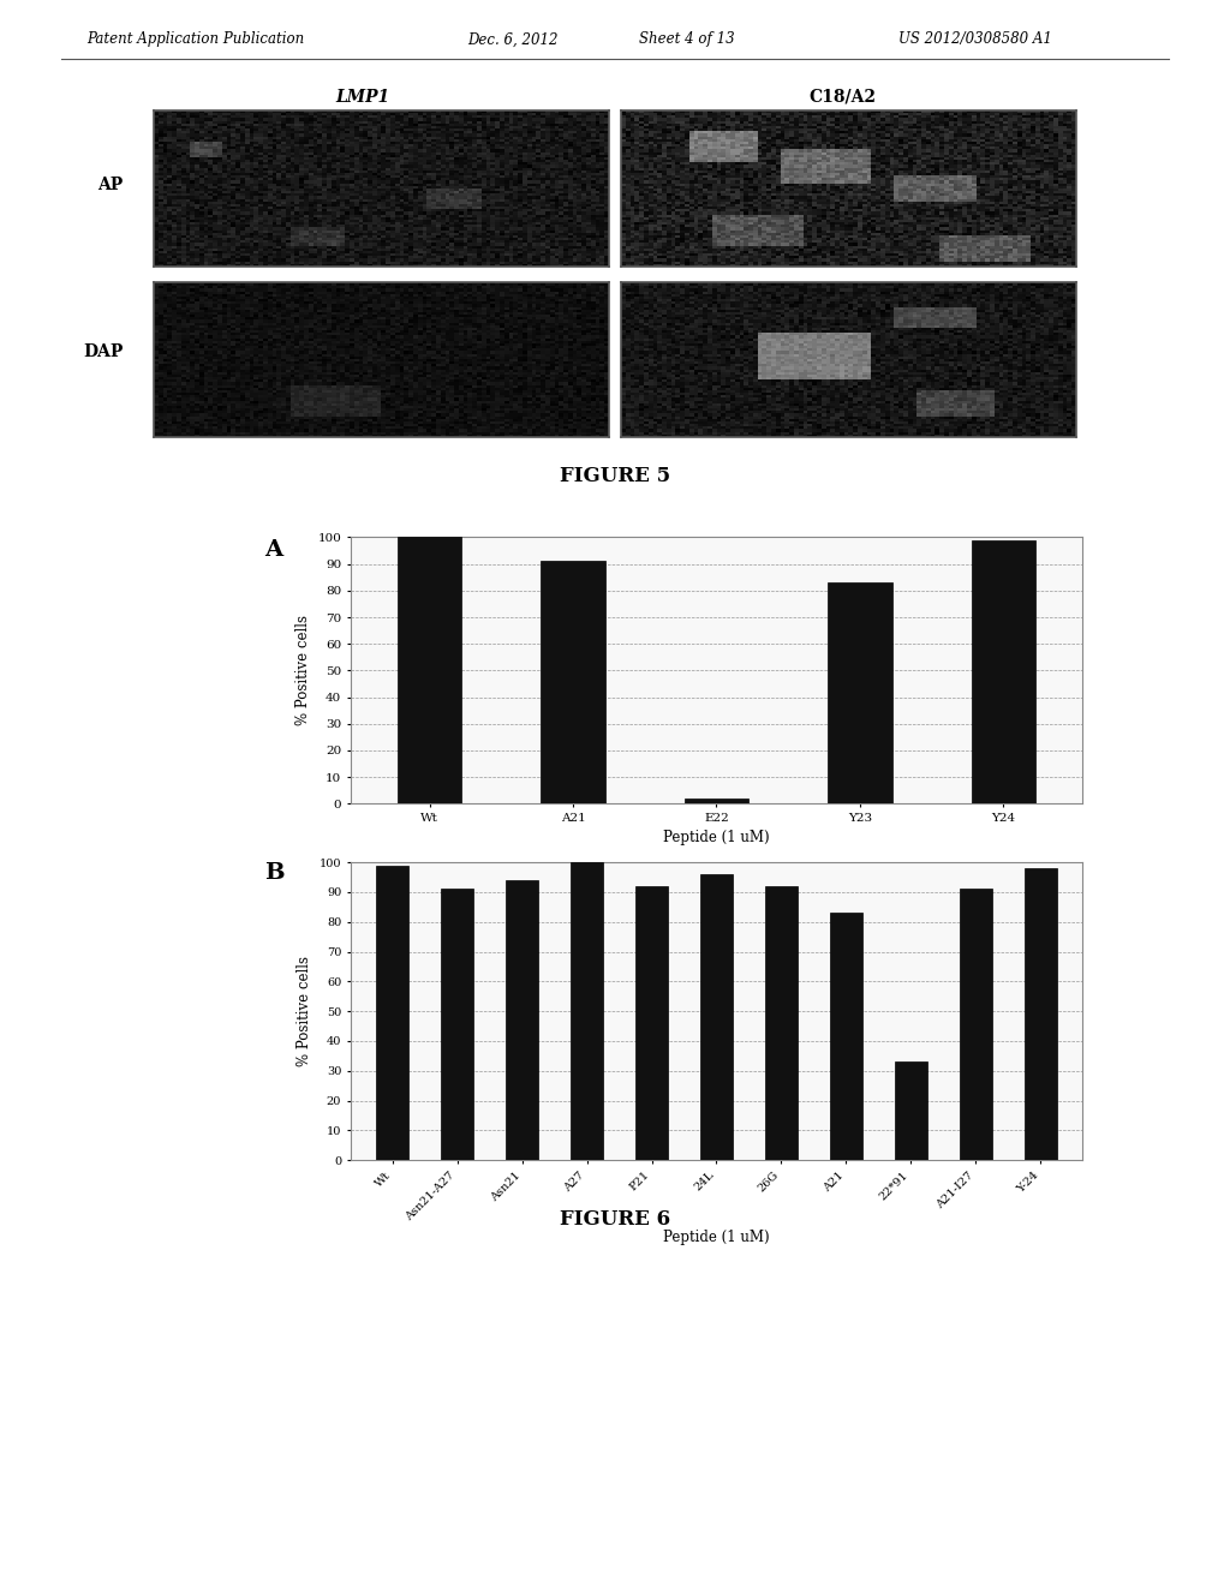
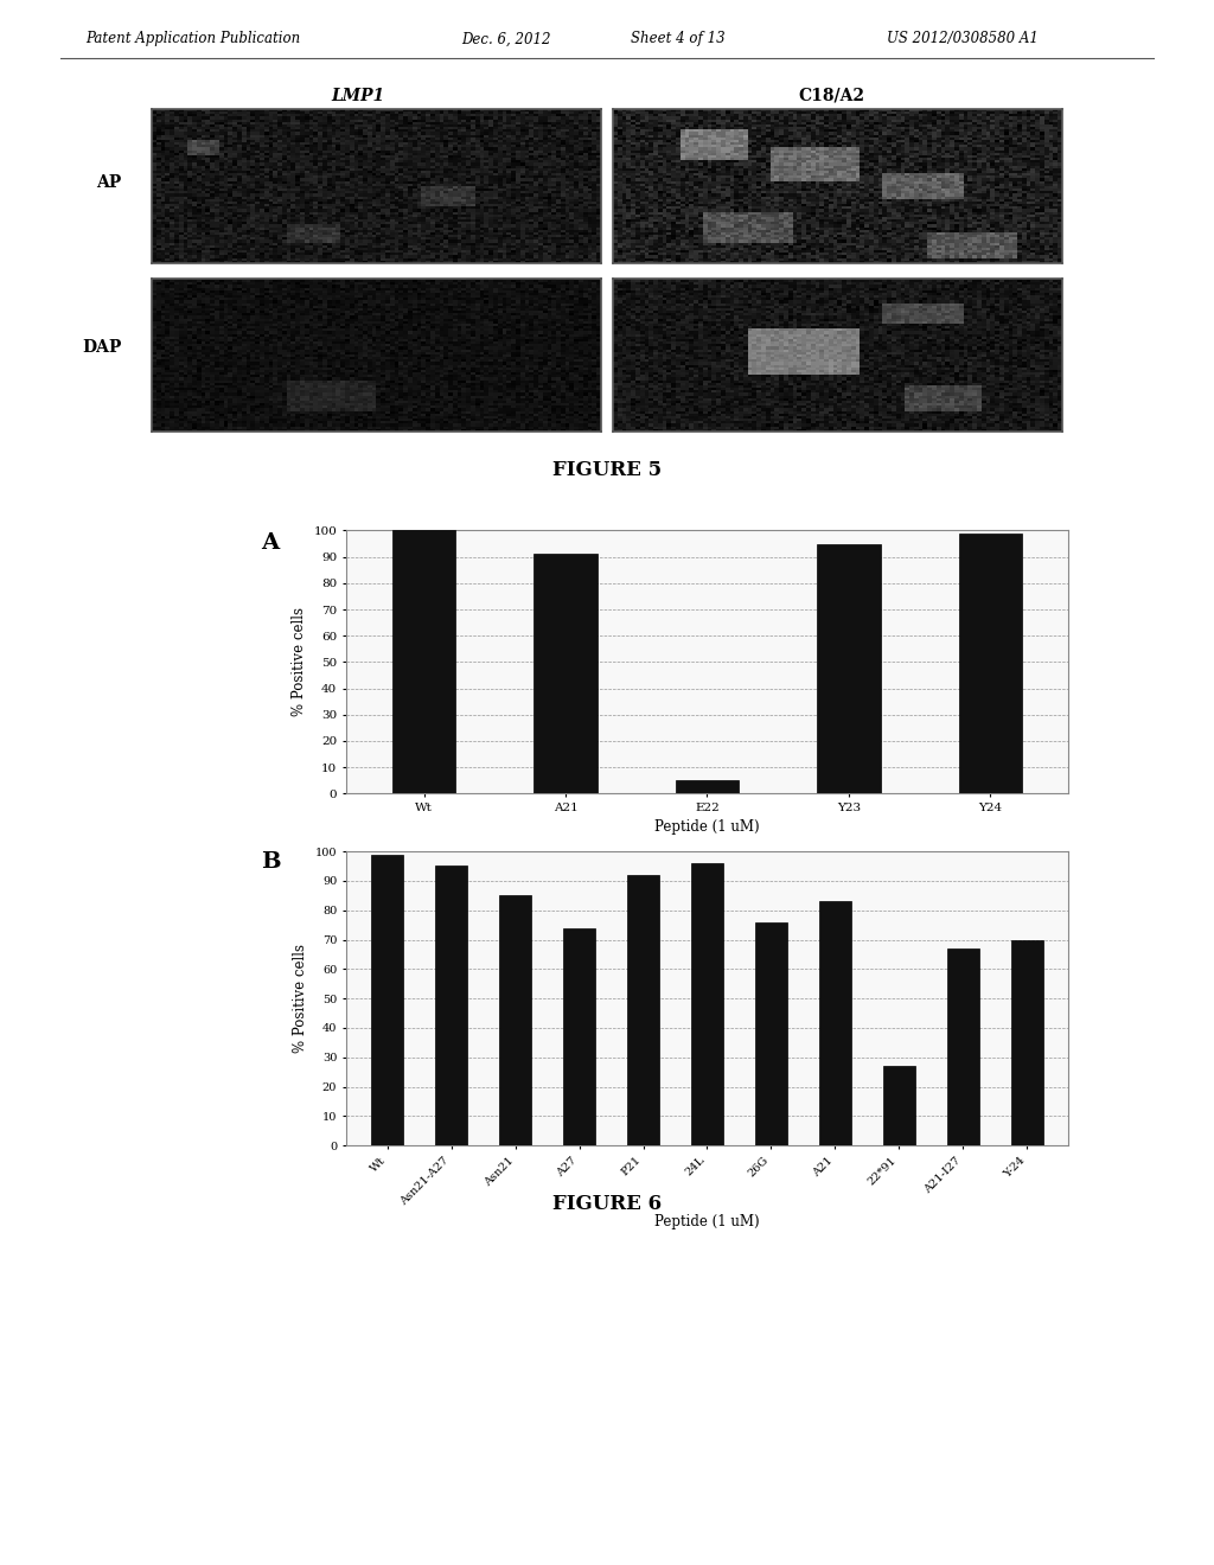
E22: 2 -> 5
Y23: 83 -> 95
Asn21-A27: 91 -> 95
Asn21: 94 -> 85
A27: 100 -> 74
26G: 92 -> 76
22*91: 33 -> 27
A21-I27: 91 -> 67
Y-24: 98 -> 70
